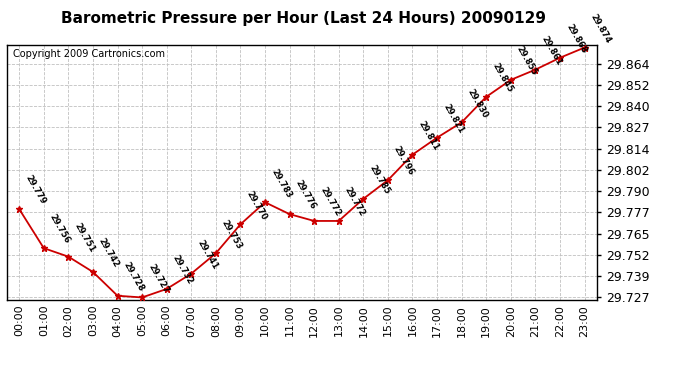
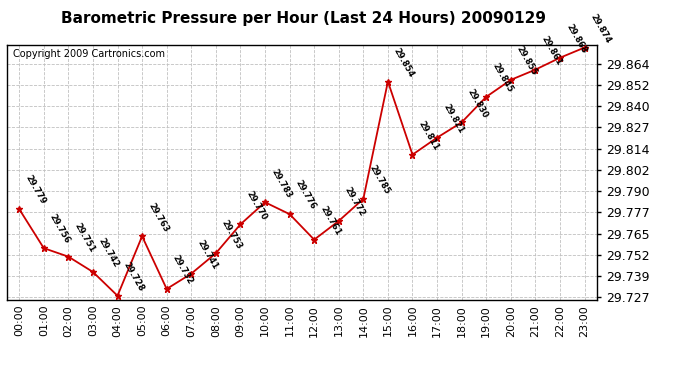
05:00: 29.727 -> 29.763
12:00: 29.772 -> 29.761
15:00: 29.796 -> 29.854
